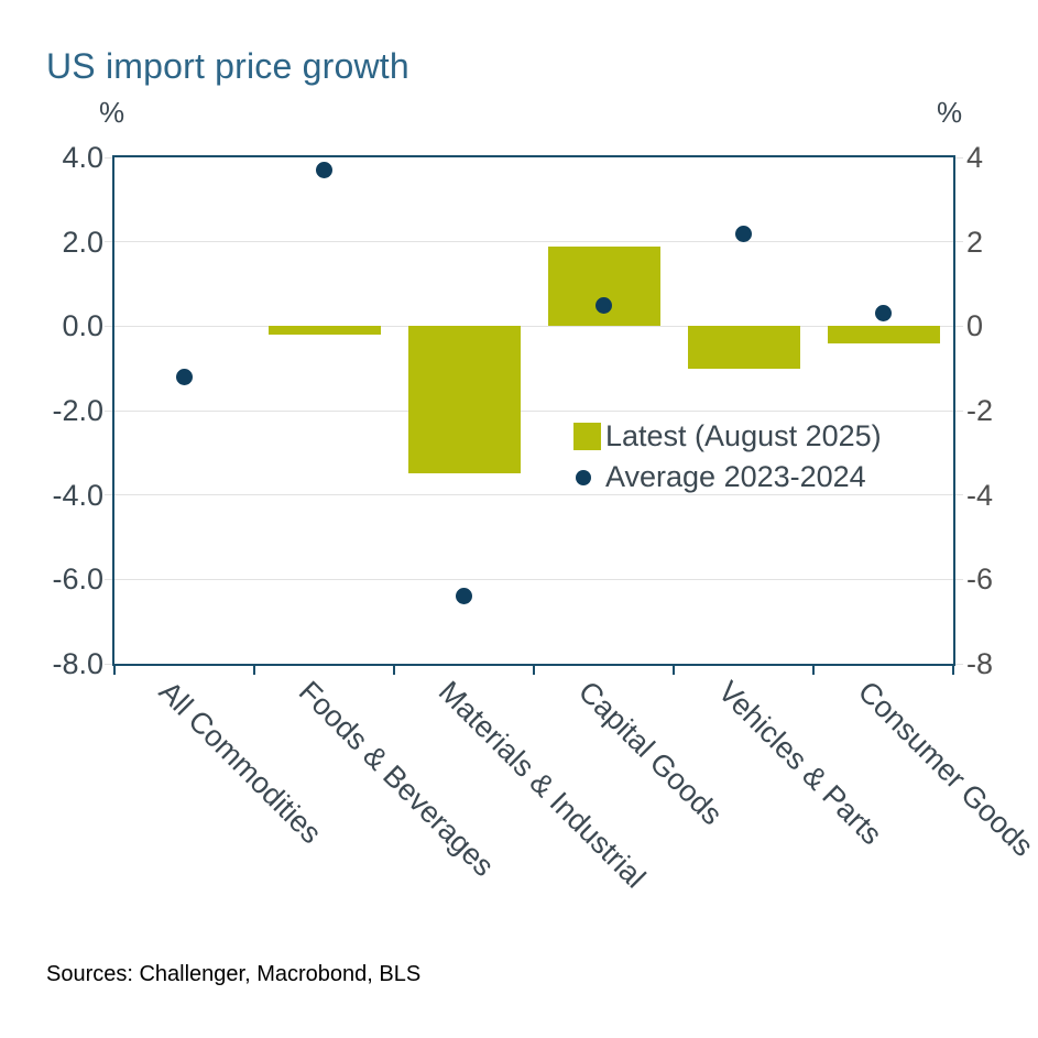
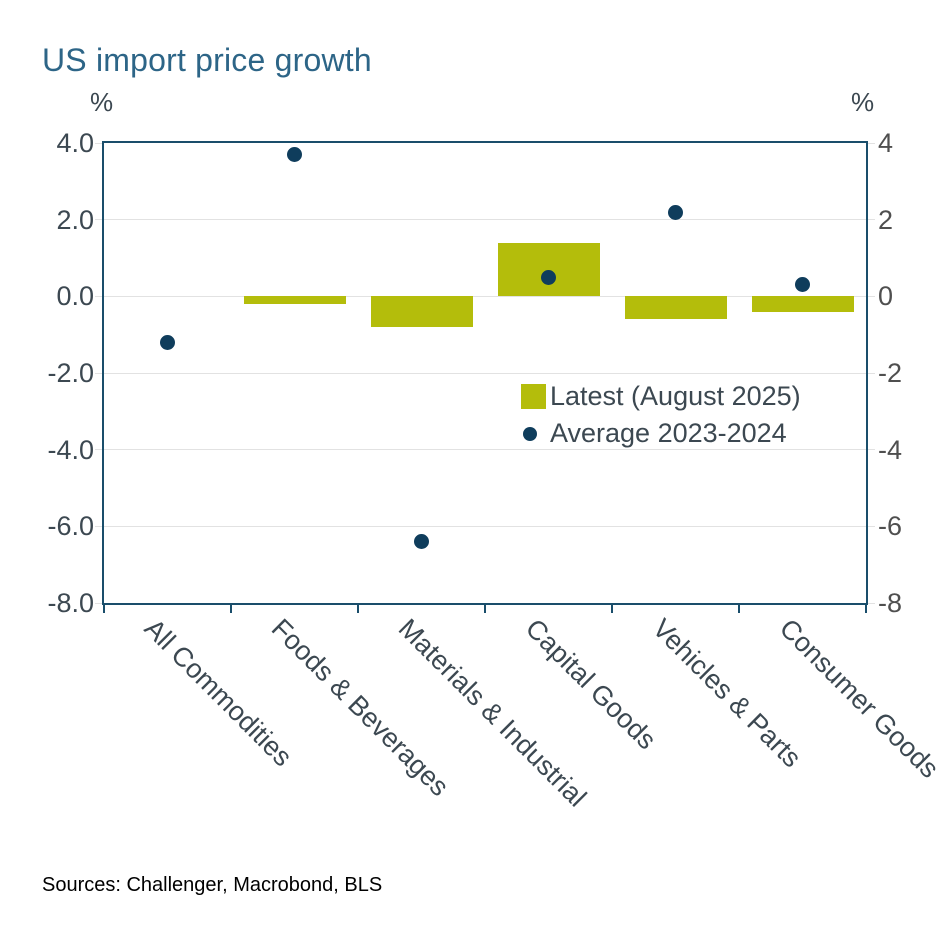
Latest (August 2025)/Materials & Industrial: -3.5 -> -0.8
Latest (August 2025)/Capital Goods: 1.9 -> 1.4
Latest (August 2025)/Vehicles & Parts: -1.0 -> -0.6
